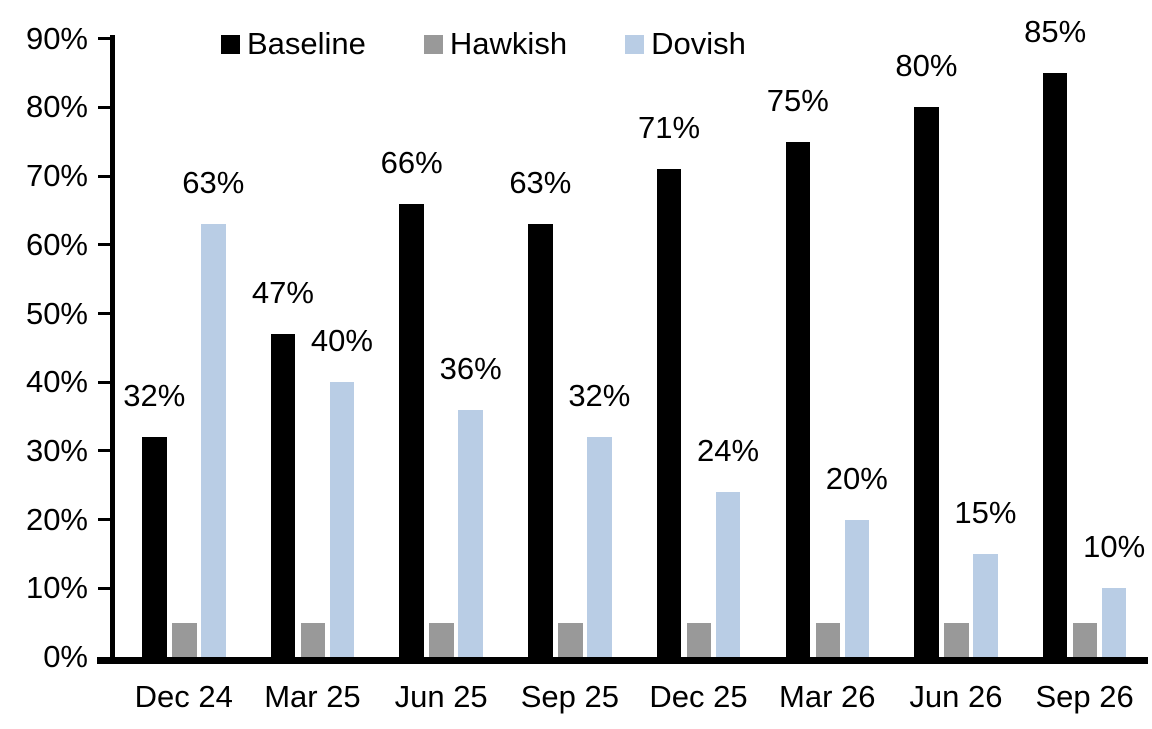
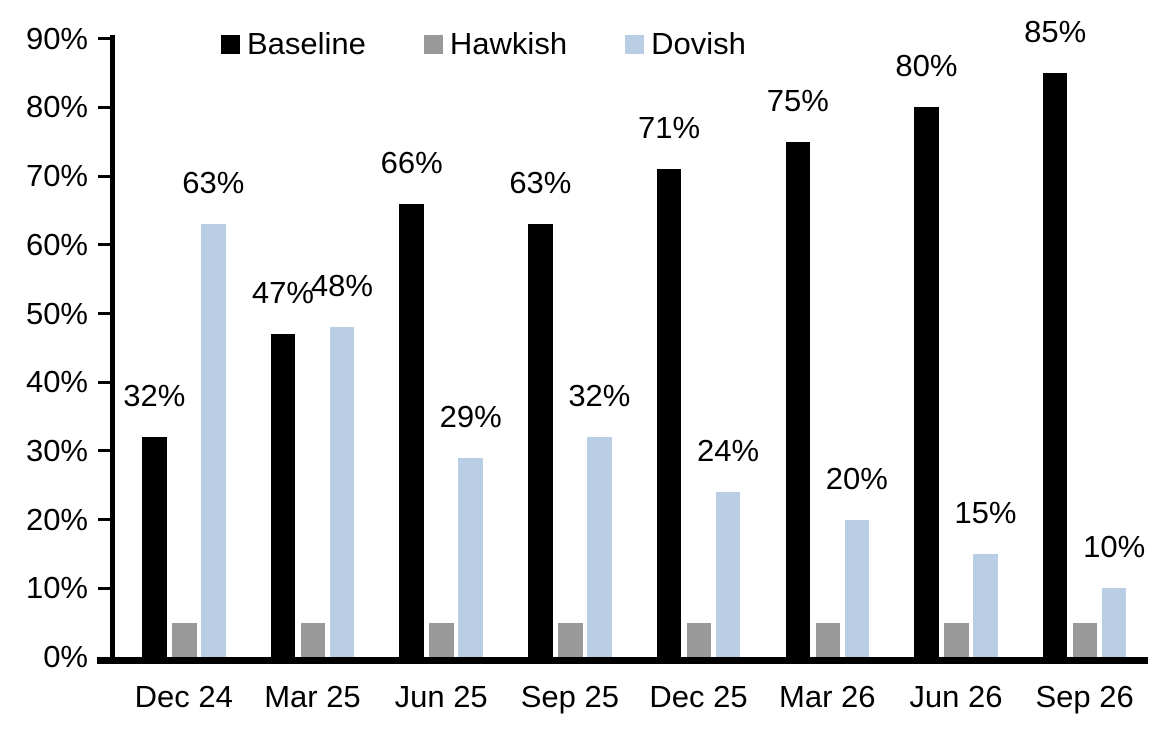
Dovish/Mar 25: 40% -> 48%
Dovish/Jun 25: 36% -> 29%
